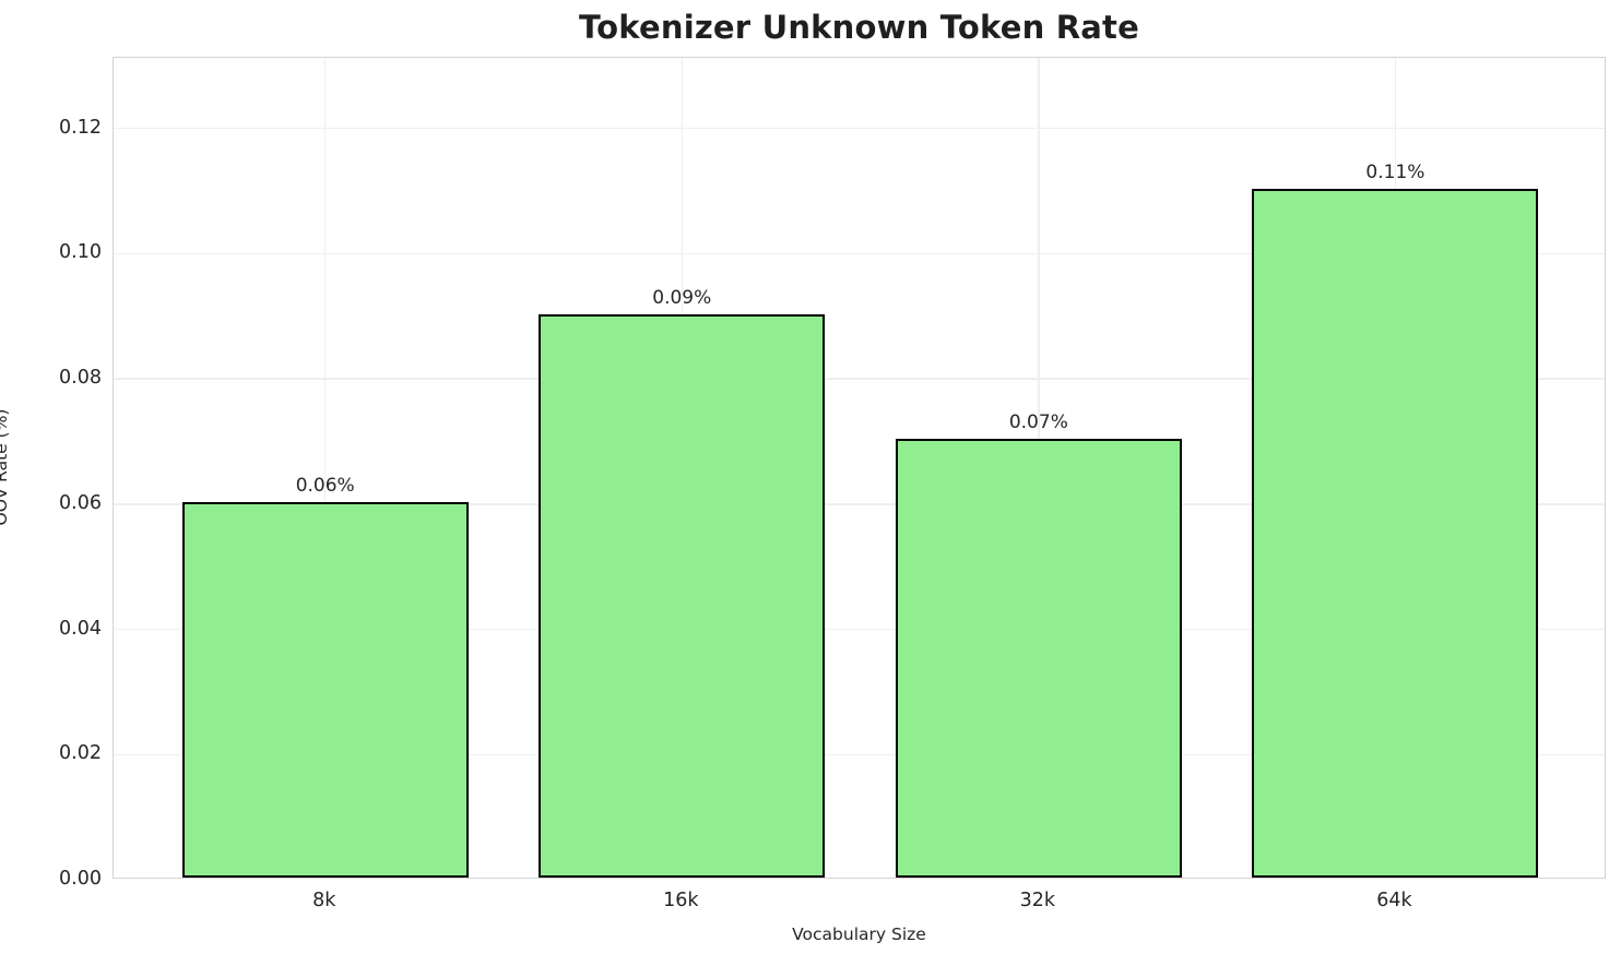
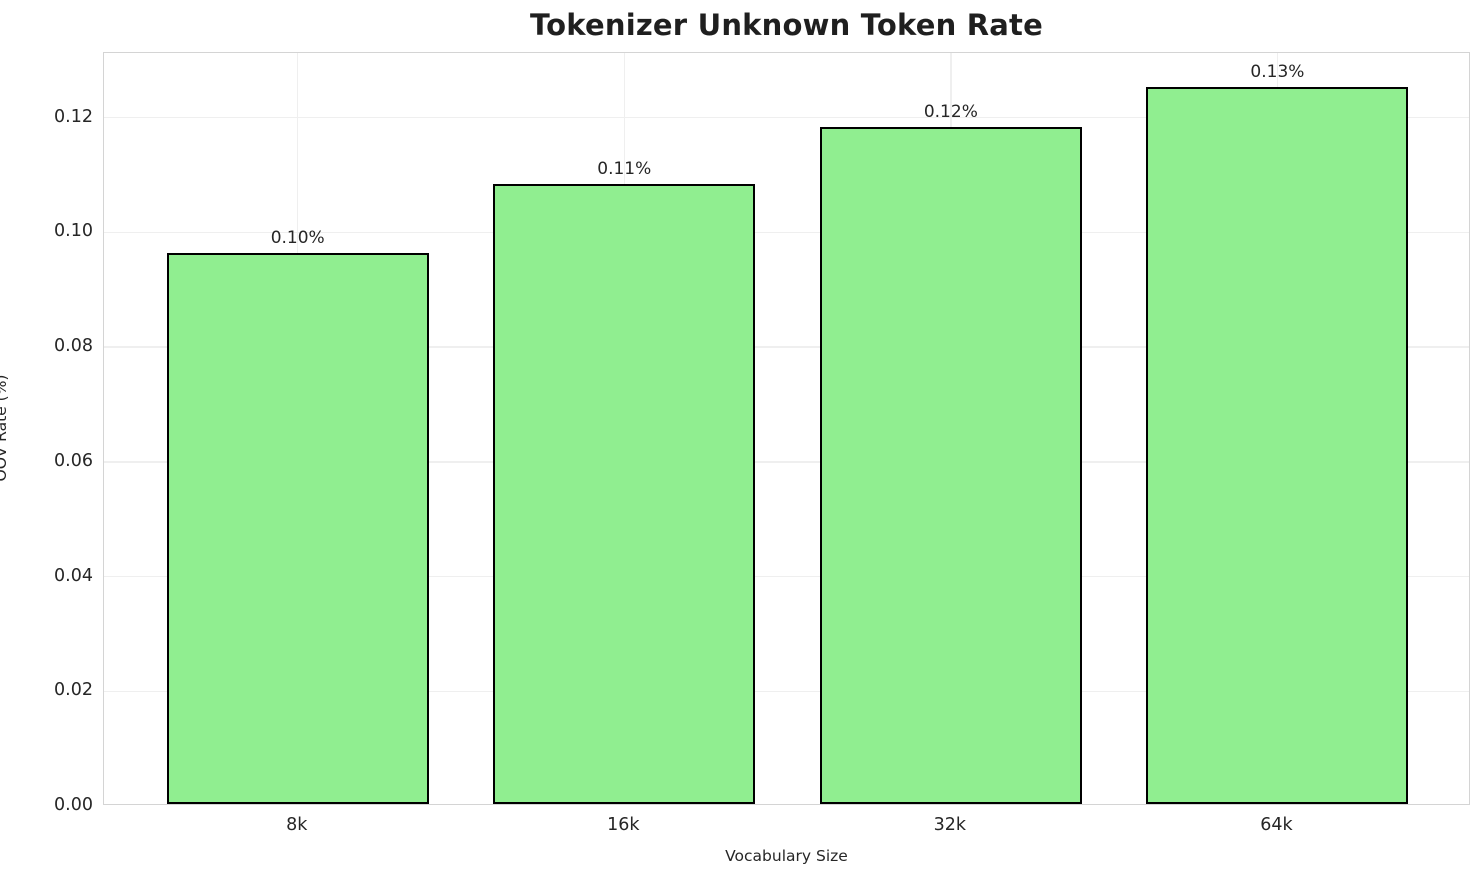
8k: 0.06% -> 0.10%
16k: 0.09% -> 0.11%
32k: 0.07% -> 0.12%
64k: 0.11% -> 0.13%
